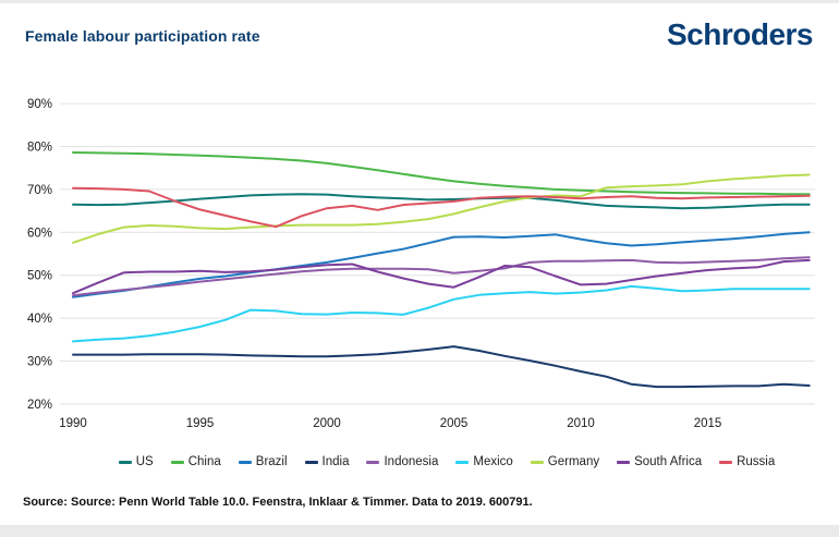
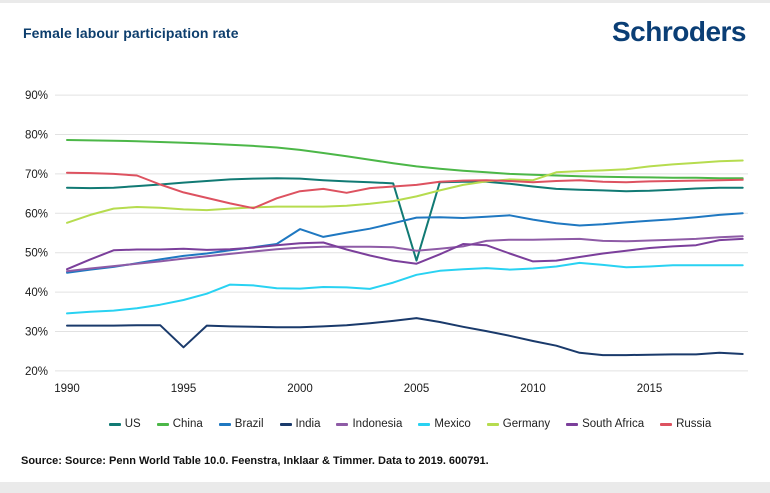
India/1995: 32% -> 26%
Brazil/2000: 53% -> 56%
US/2005: 68% -> 48%
